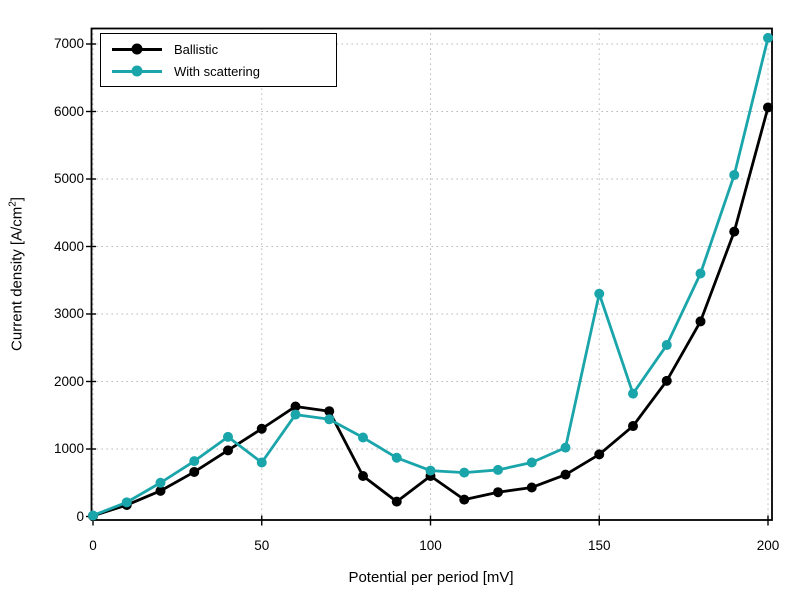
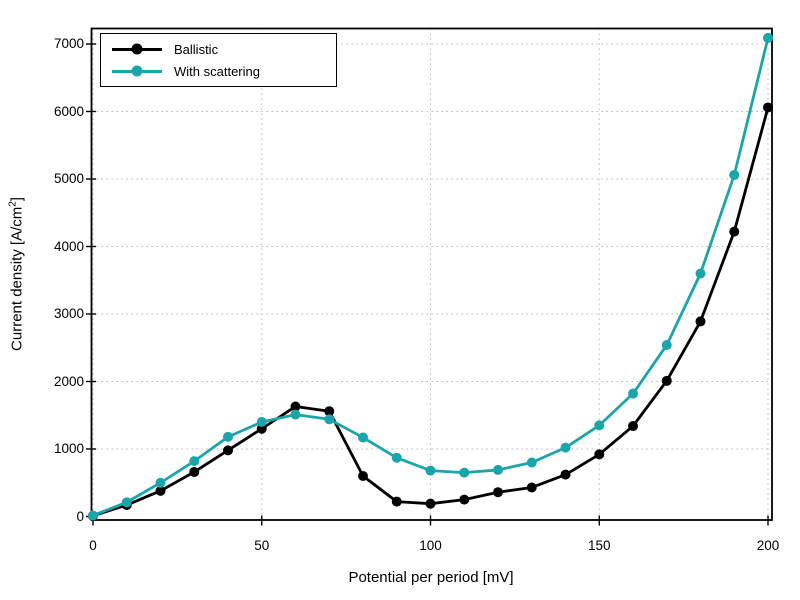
With scattering/50: 800 -> 1400
Ballistic/100: 600 -> 200
With scattering/150: 3300 -> 1400
